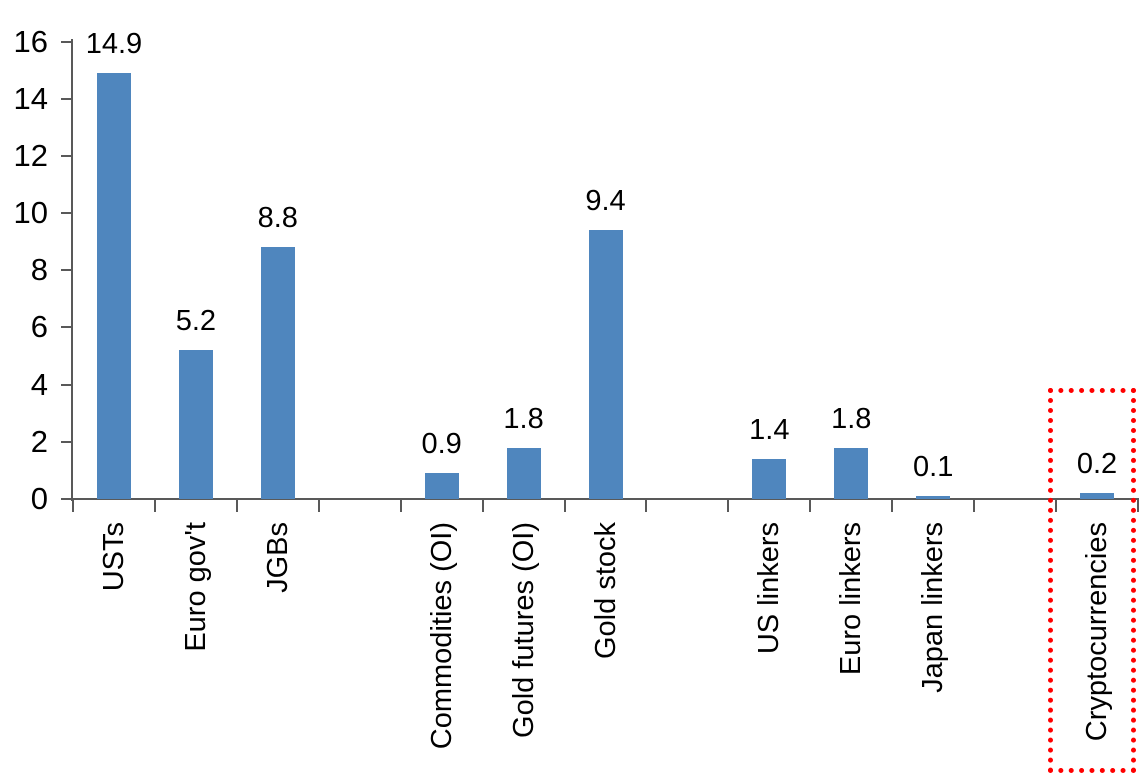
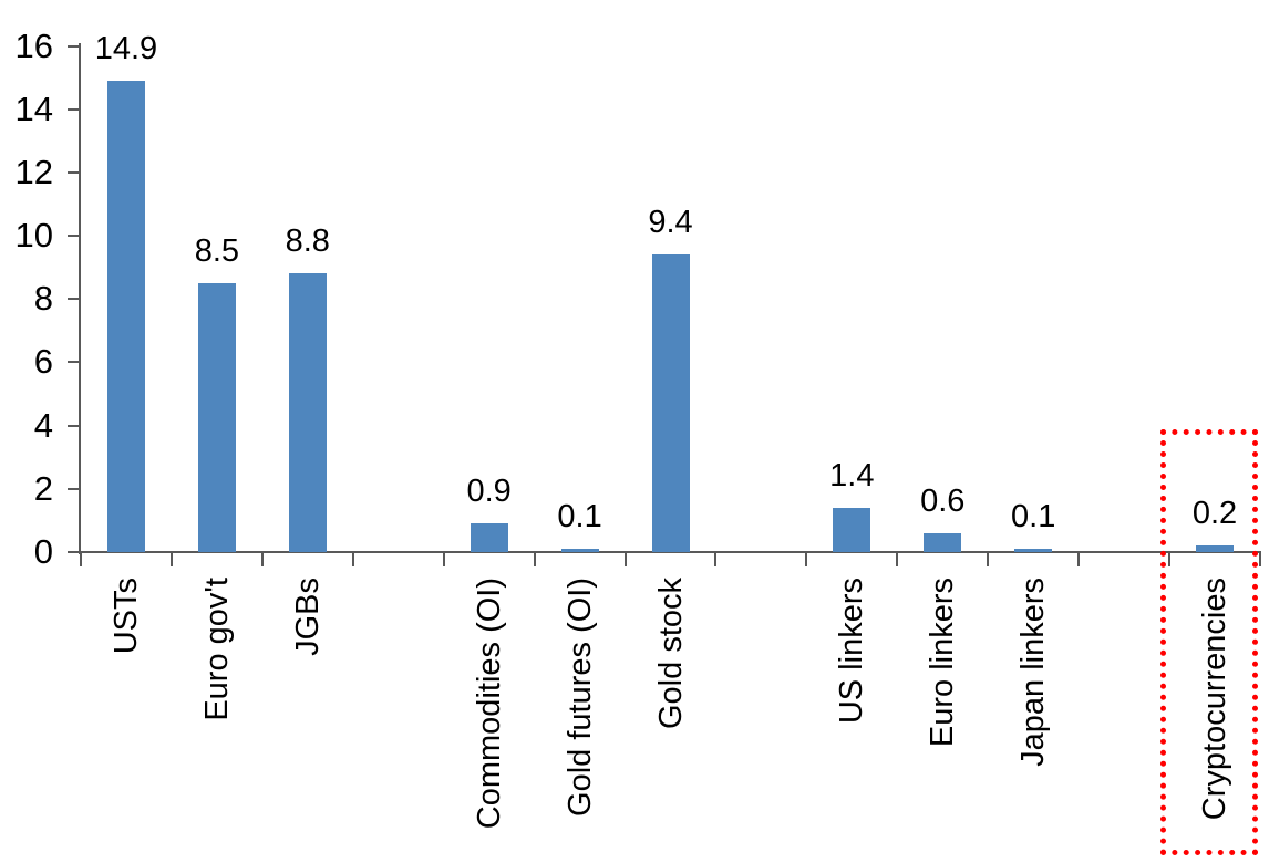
Euro gov't: 5.2 -> 8.5
Gold futures (OI): 1.8 -> 0.1
Euro linkers: 1.8 -> 0.6
